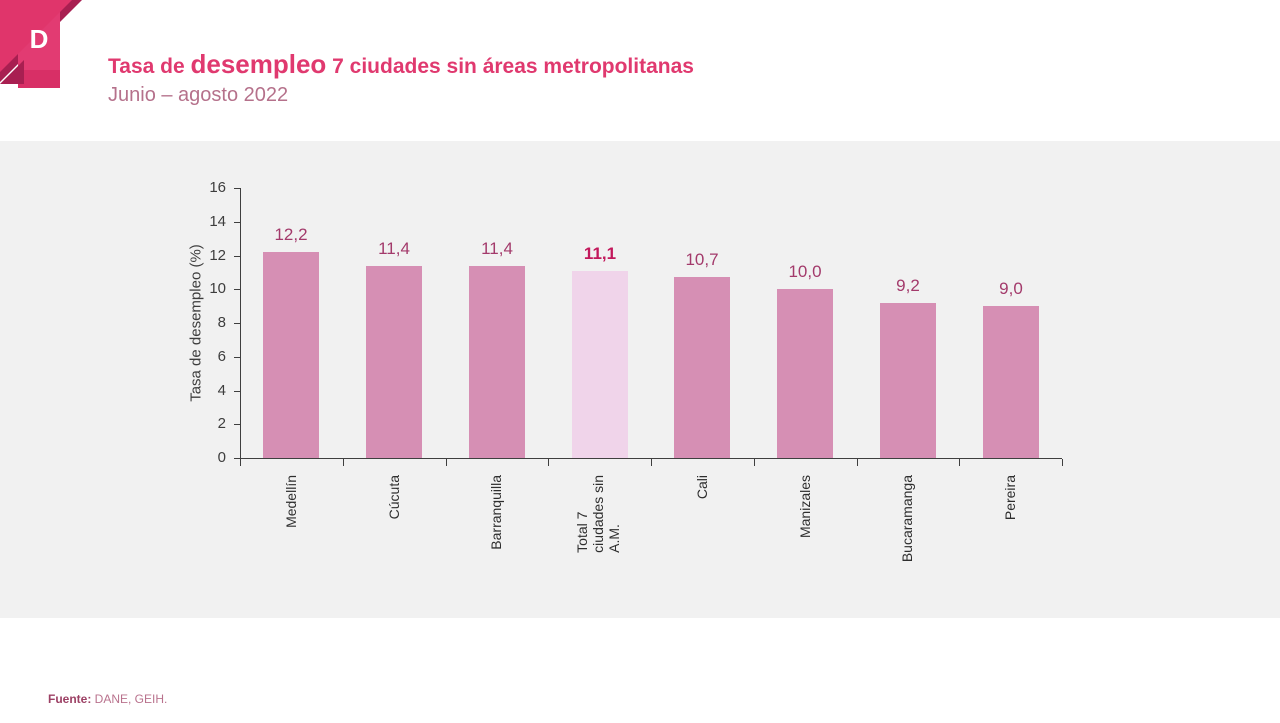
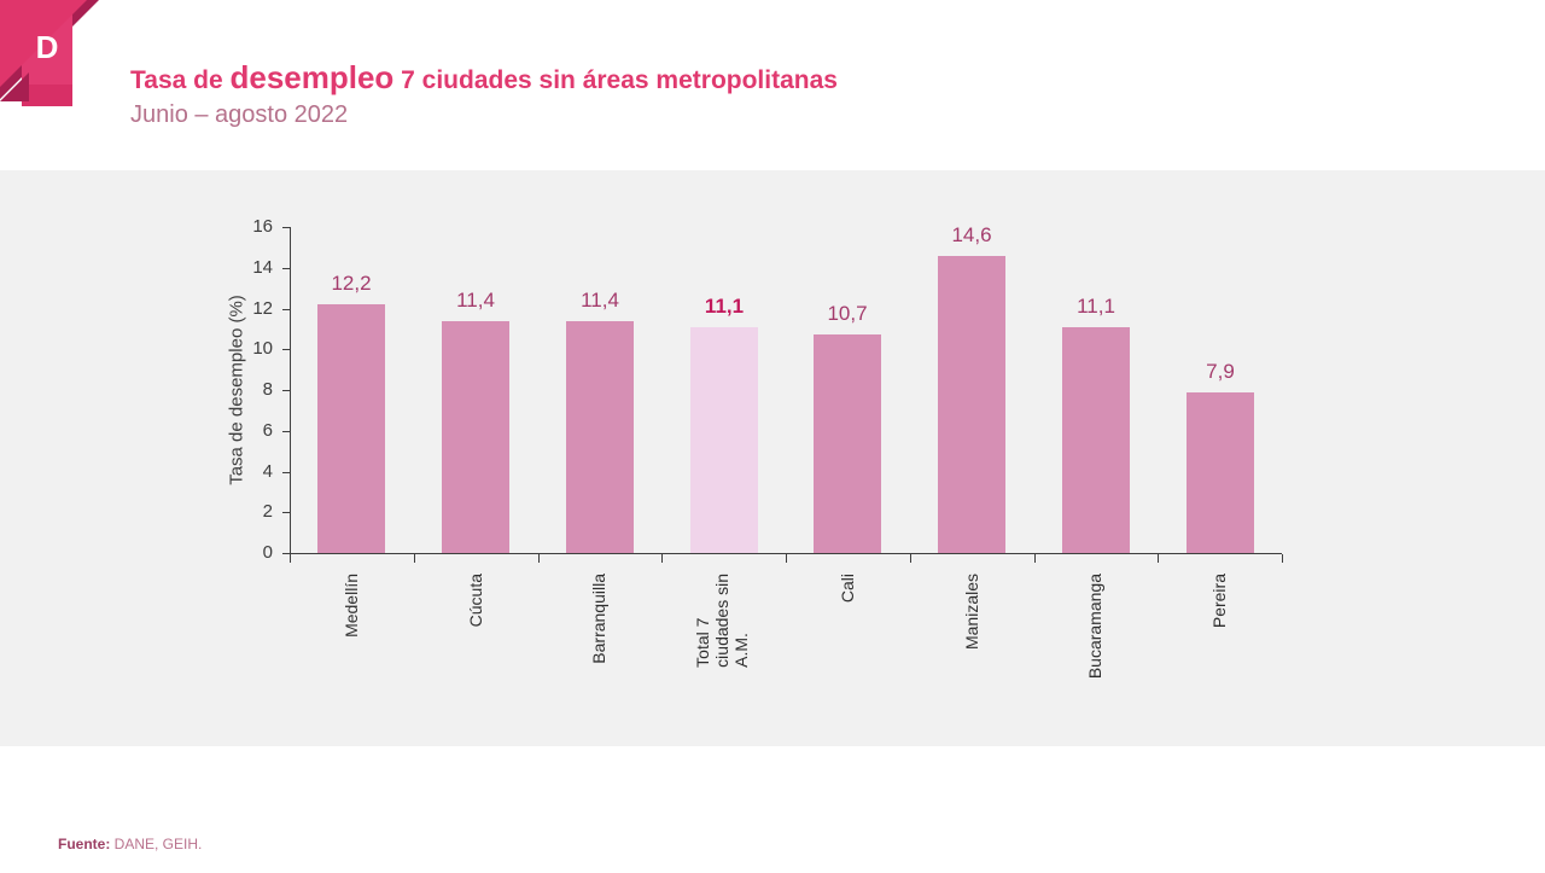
Manizales: 10,0 -> 14,6
Bucaramanga: 9,2 -> 11,1
Pereira: 9,0 -> 7,9
